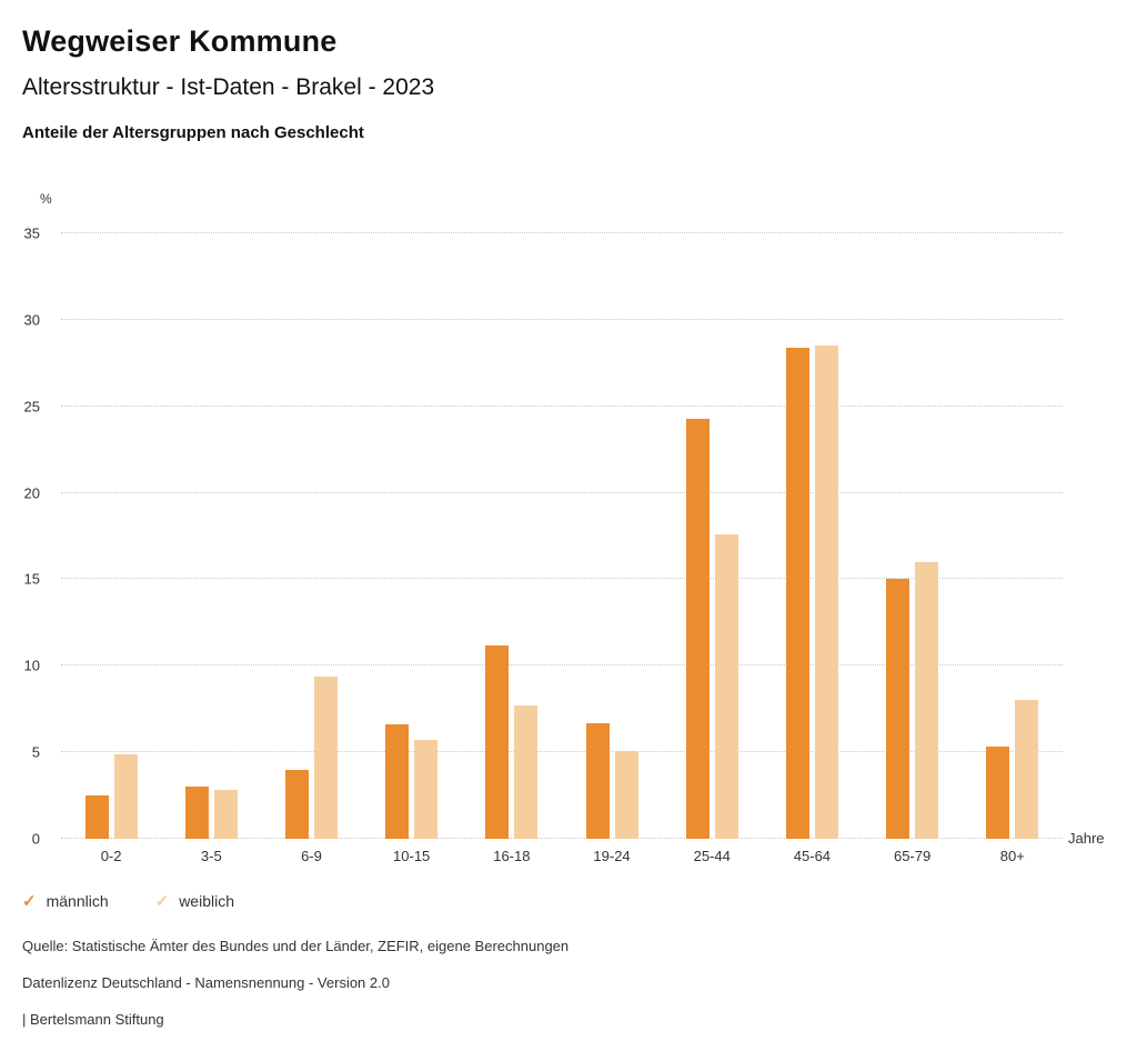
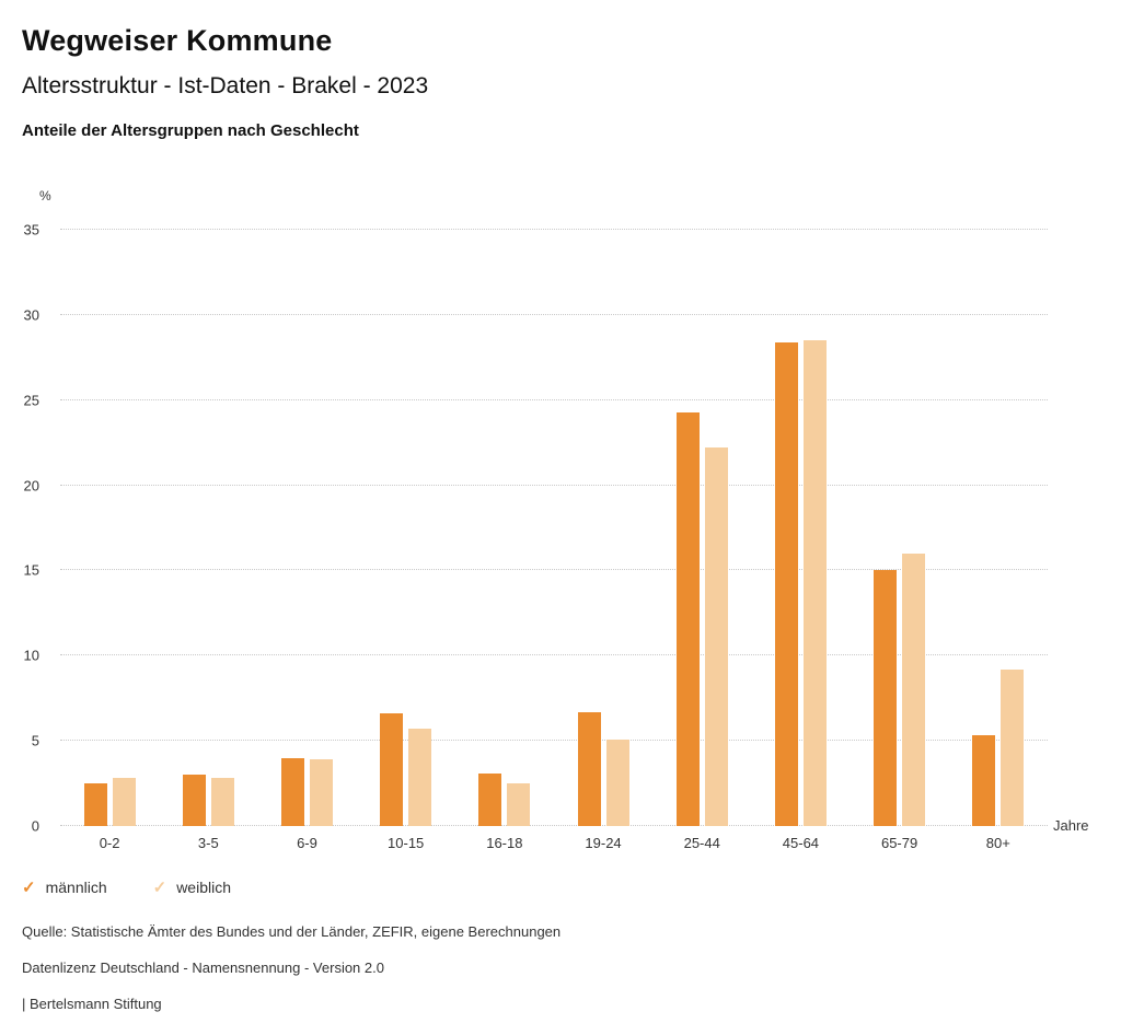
weiblich/0-2: 4.9 -> 2.8
weiblich/6-9: 9.4 -> 3.9
männlich/16-18: 11.2 -> 3.1
weiblich/16-18: 7.7 -> 2.5
weiblich/25-44: 17.6 -> 22.2
weiblich/80+: 8.0 -> 9.2
